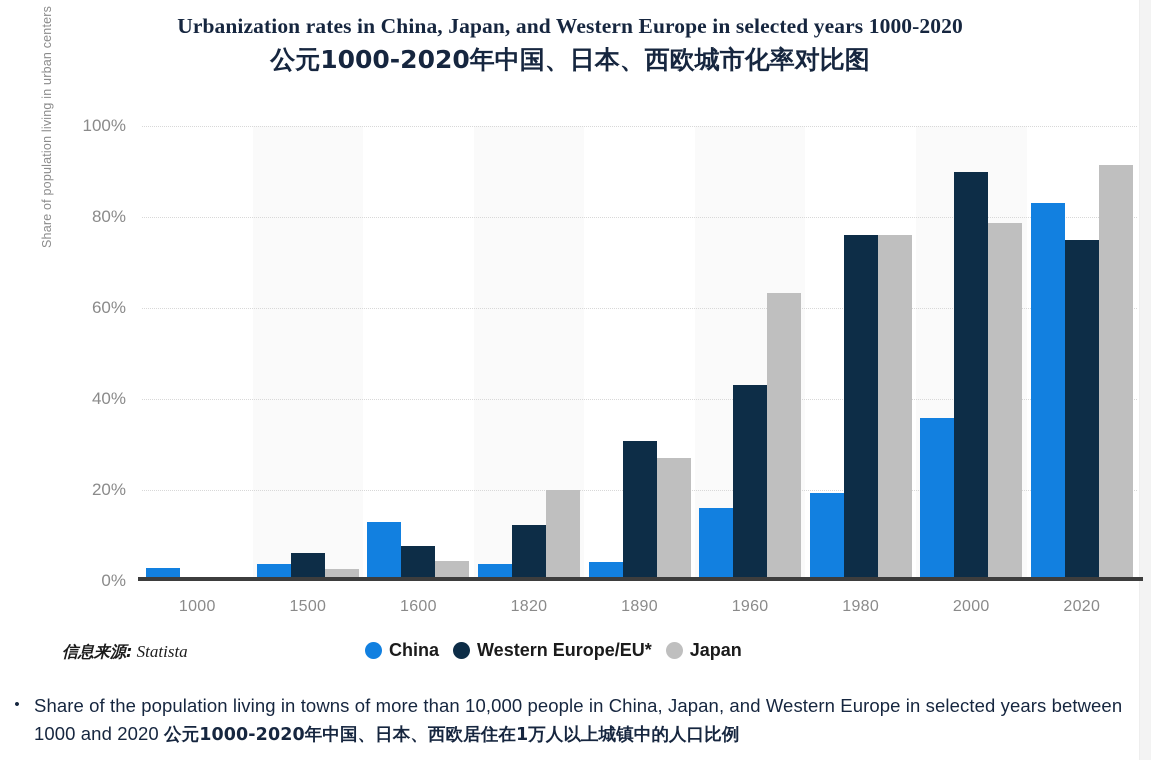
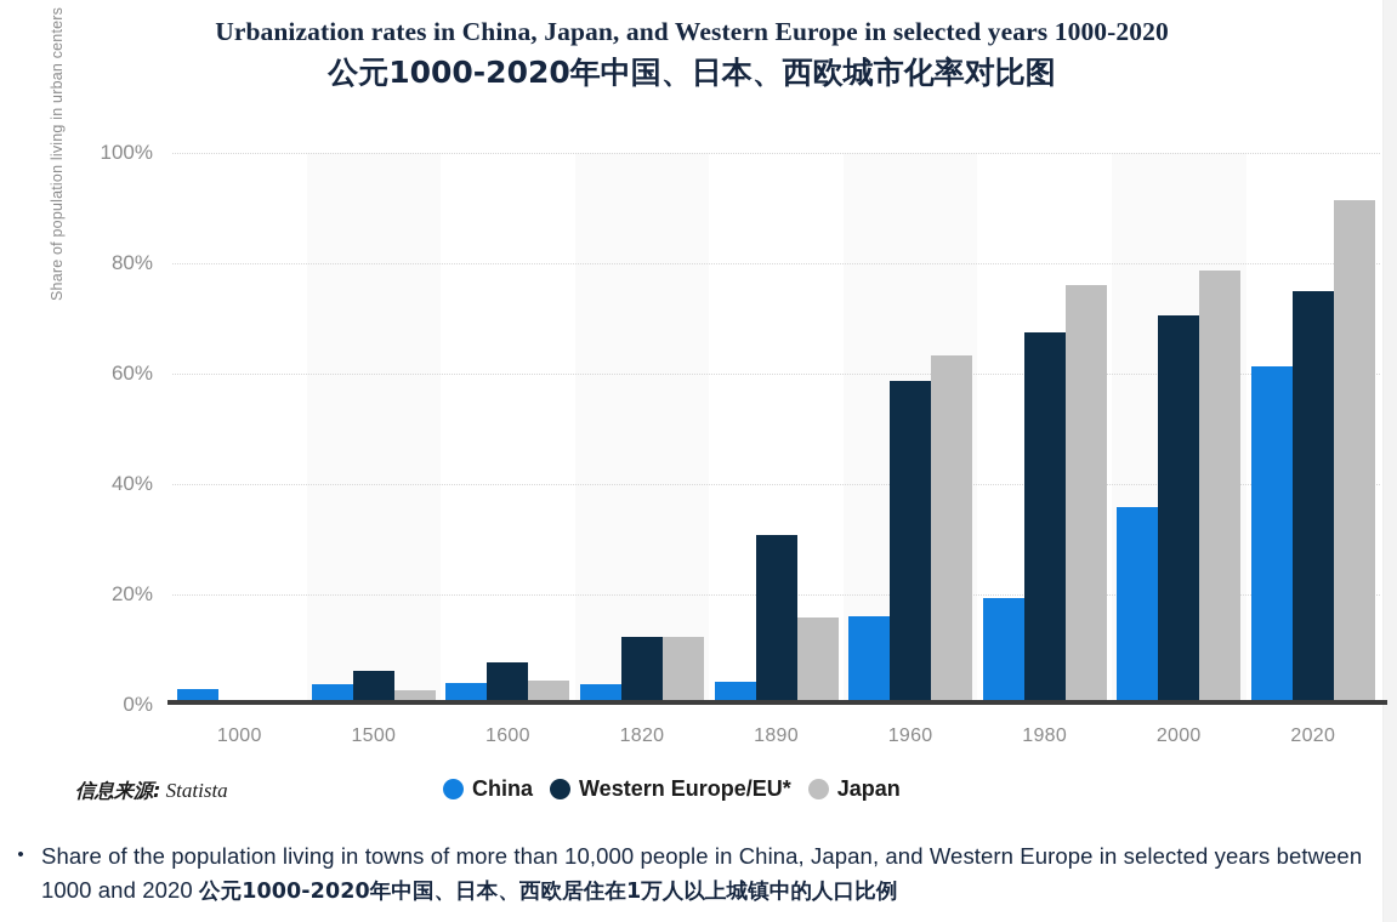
China/1600: 13% -> 4%
Japan/1820: 20% -> 12%
Japan/1890: 27% -> 16%
Western Europe/EU*/1960: 43% -> 59%
Western Europe/EU*/1980: 76% -> 68%
Western Europe/EU*/2000: 90% -> 71%
China/2020: 83% -> 61%
